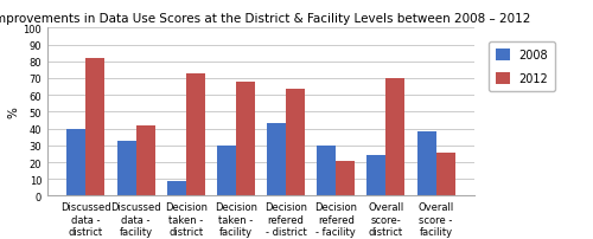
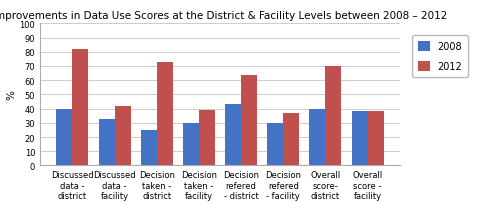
2008/Decision taken - district: 9 -> 25
2012/Decision taken - facility: 68 -> 39
2012/Decision refered - facility: 21 -> 37
2008/Overall score- district: 24 -> 40
2012/Overall score - facility: 26 -> 38
